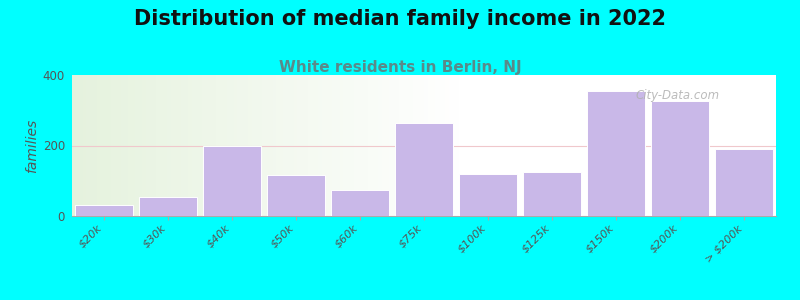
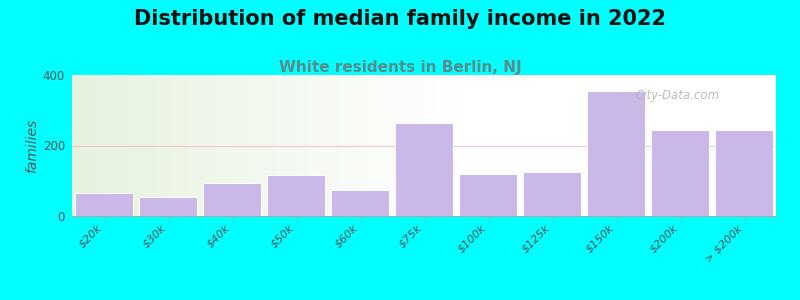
$20k: 30 -> 65
$40k: 200 -> 95
$200k: 325 -> 245
> $200k: 190 -> 245
